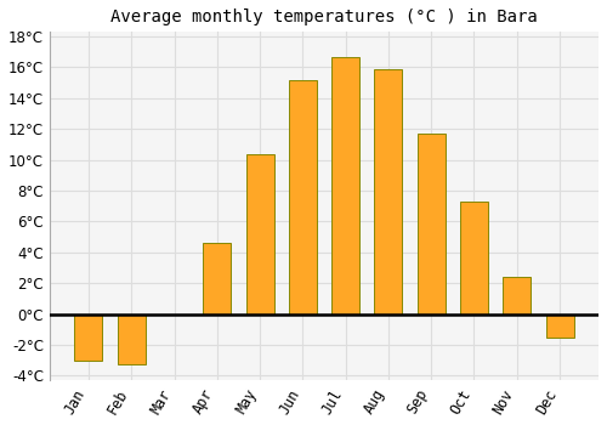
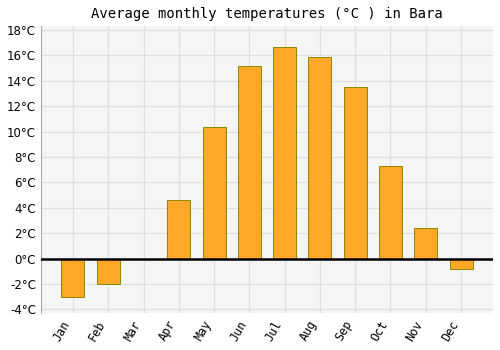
Feb: -3.3°C -> -2.0°C
Sep: 11.7°C -> 13.5°C
Dec: -1.5°C -> -0.8°C
